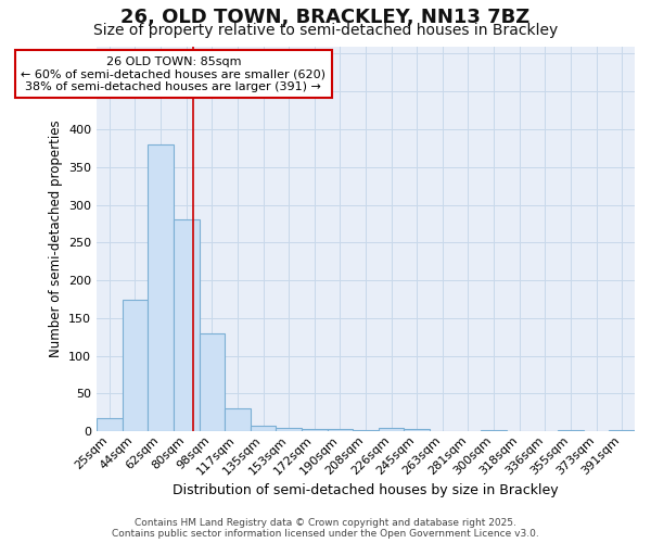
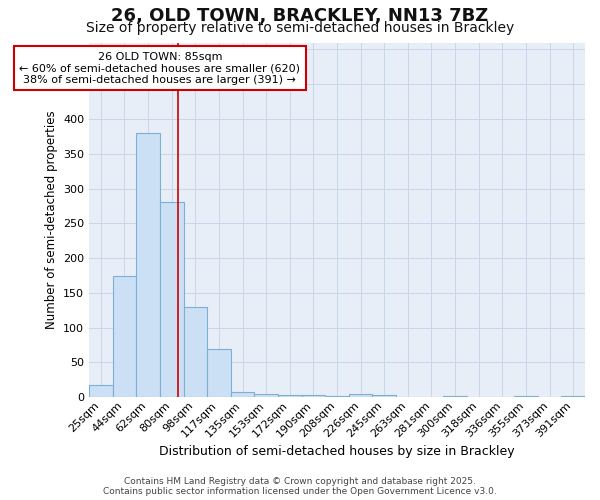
117sqm: 30 -> 70
